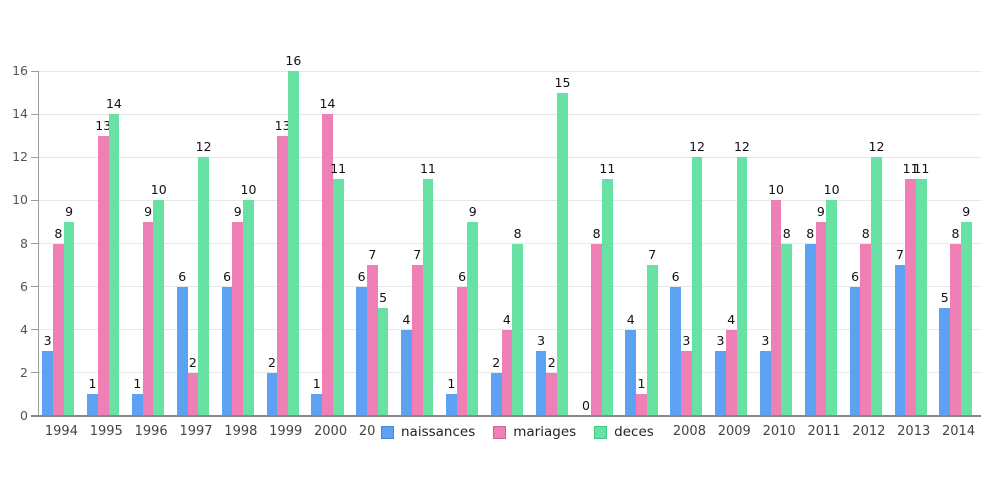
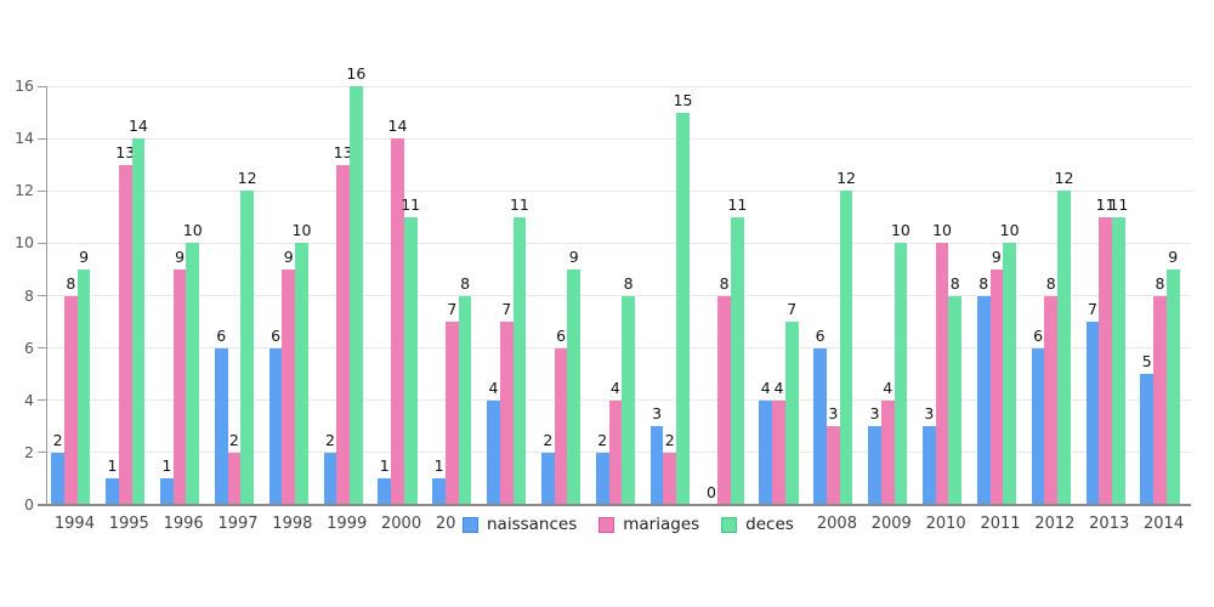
naissances/1994: 3 -> 2
naissances/2001: 6 -> 1
deces/2001: 5 -> 8
naissances/2003: 1 -> 2
mariages/2007: 1 -> 4
deces/2009: 12 -> 10
